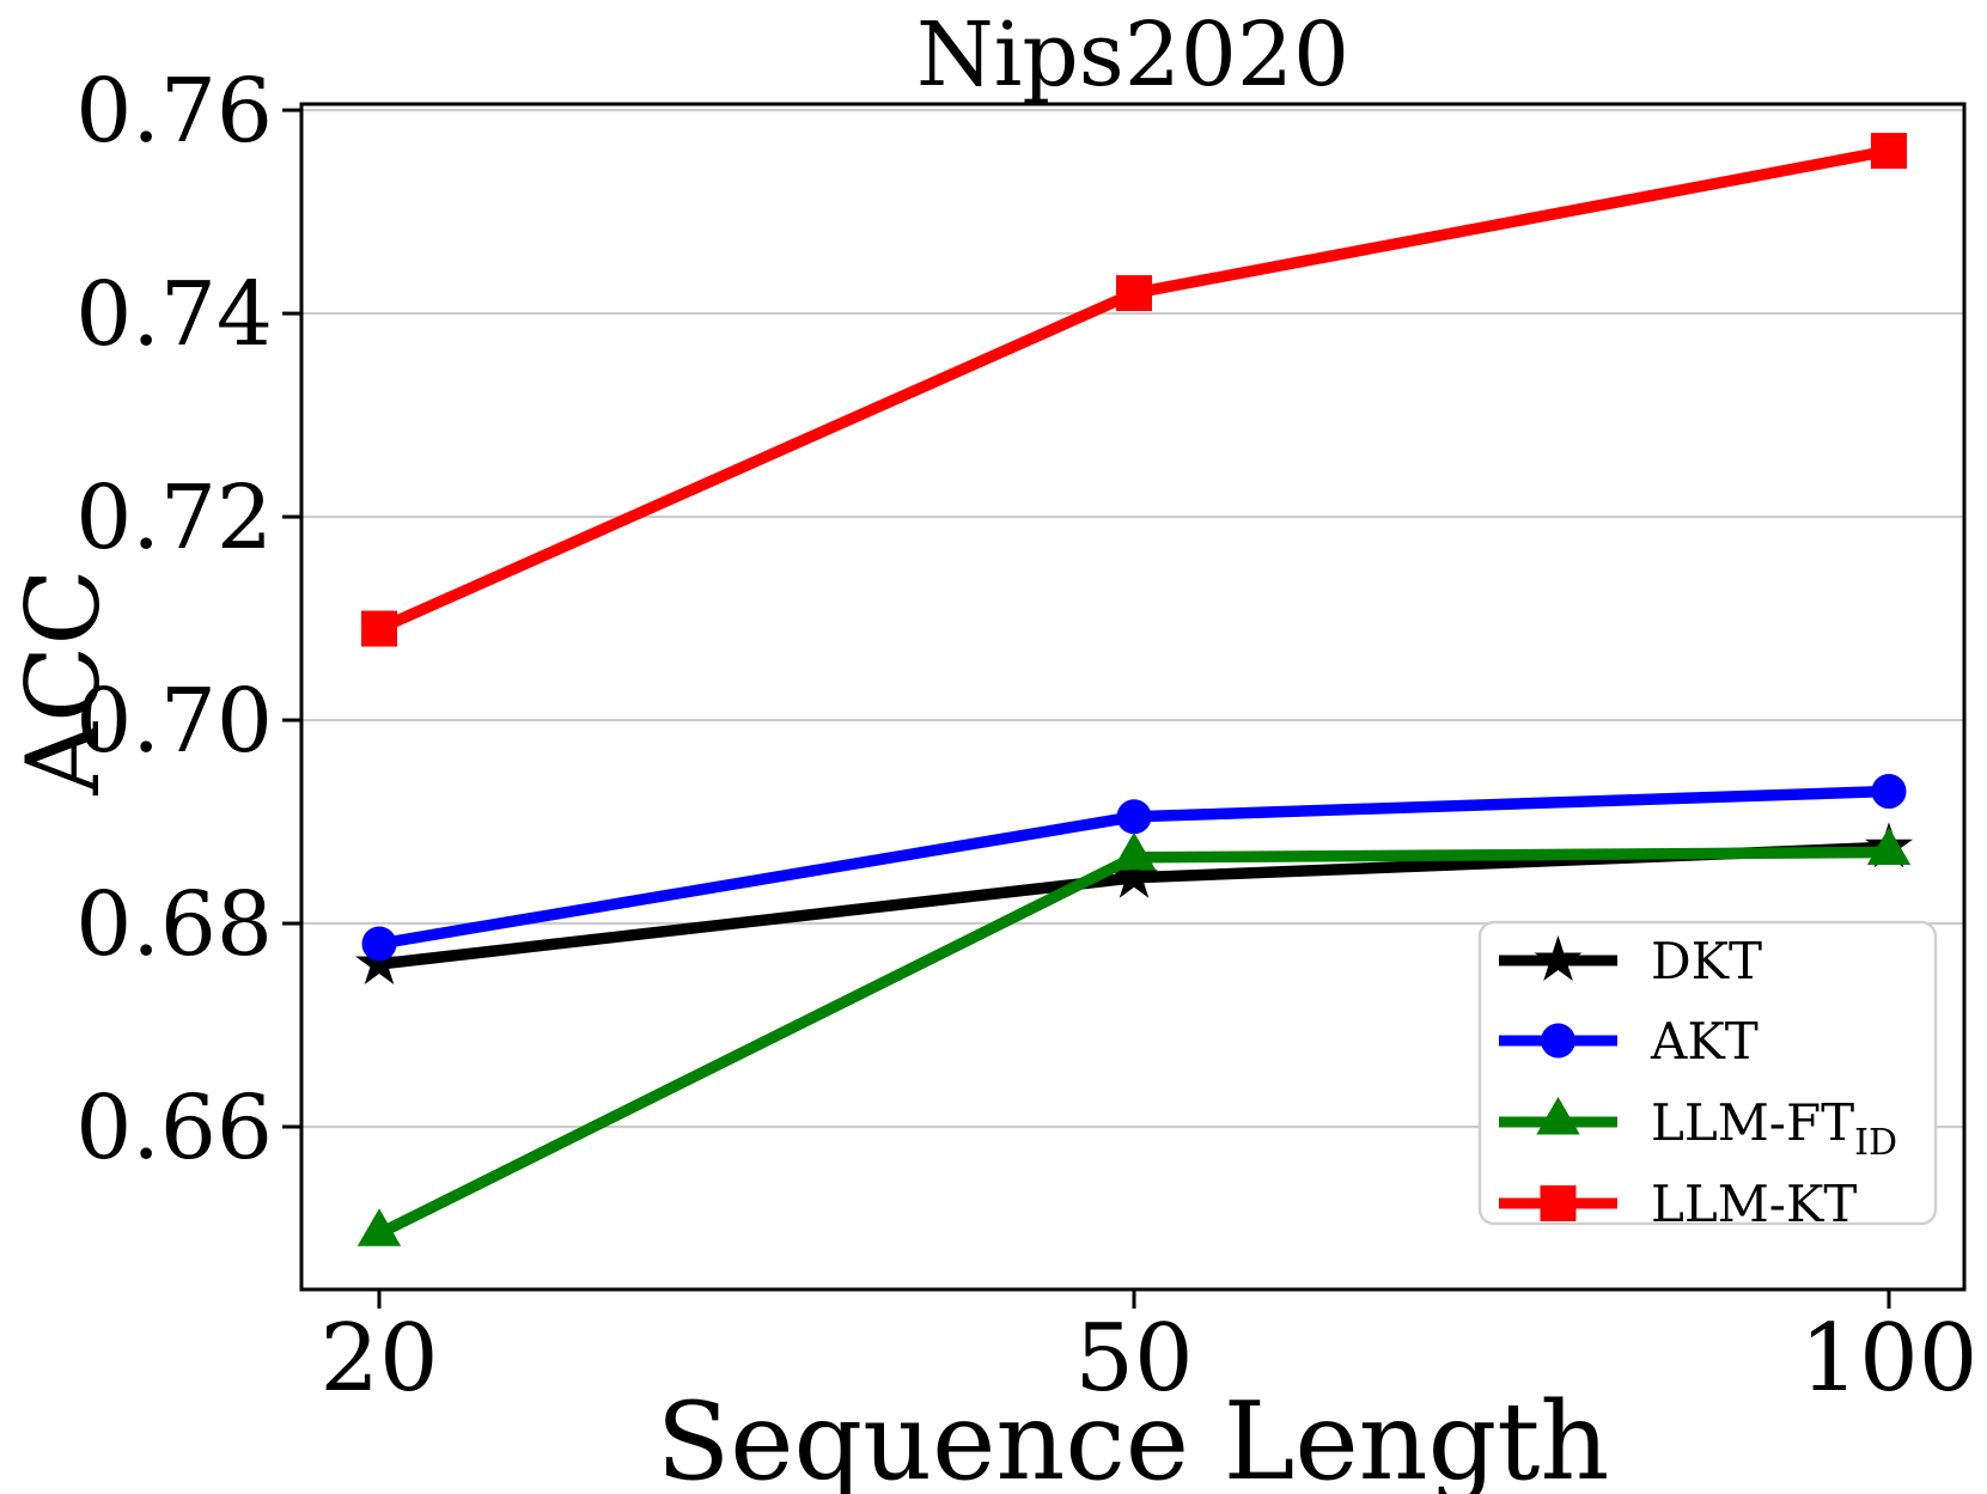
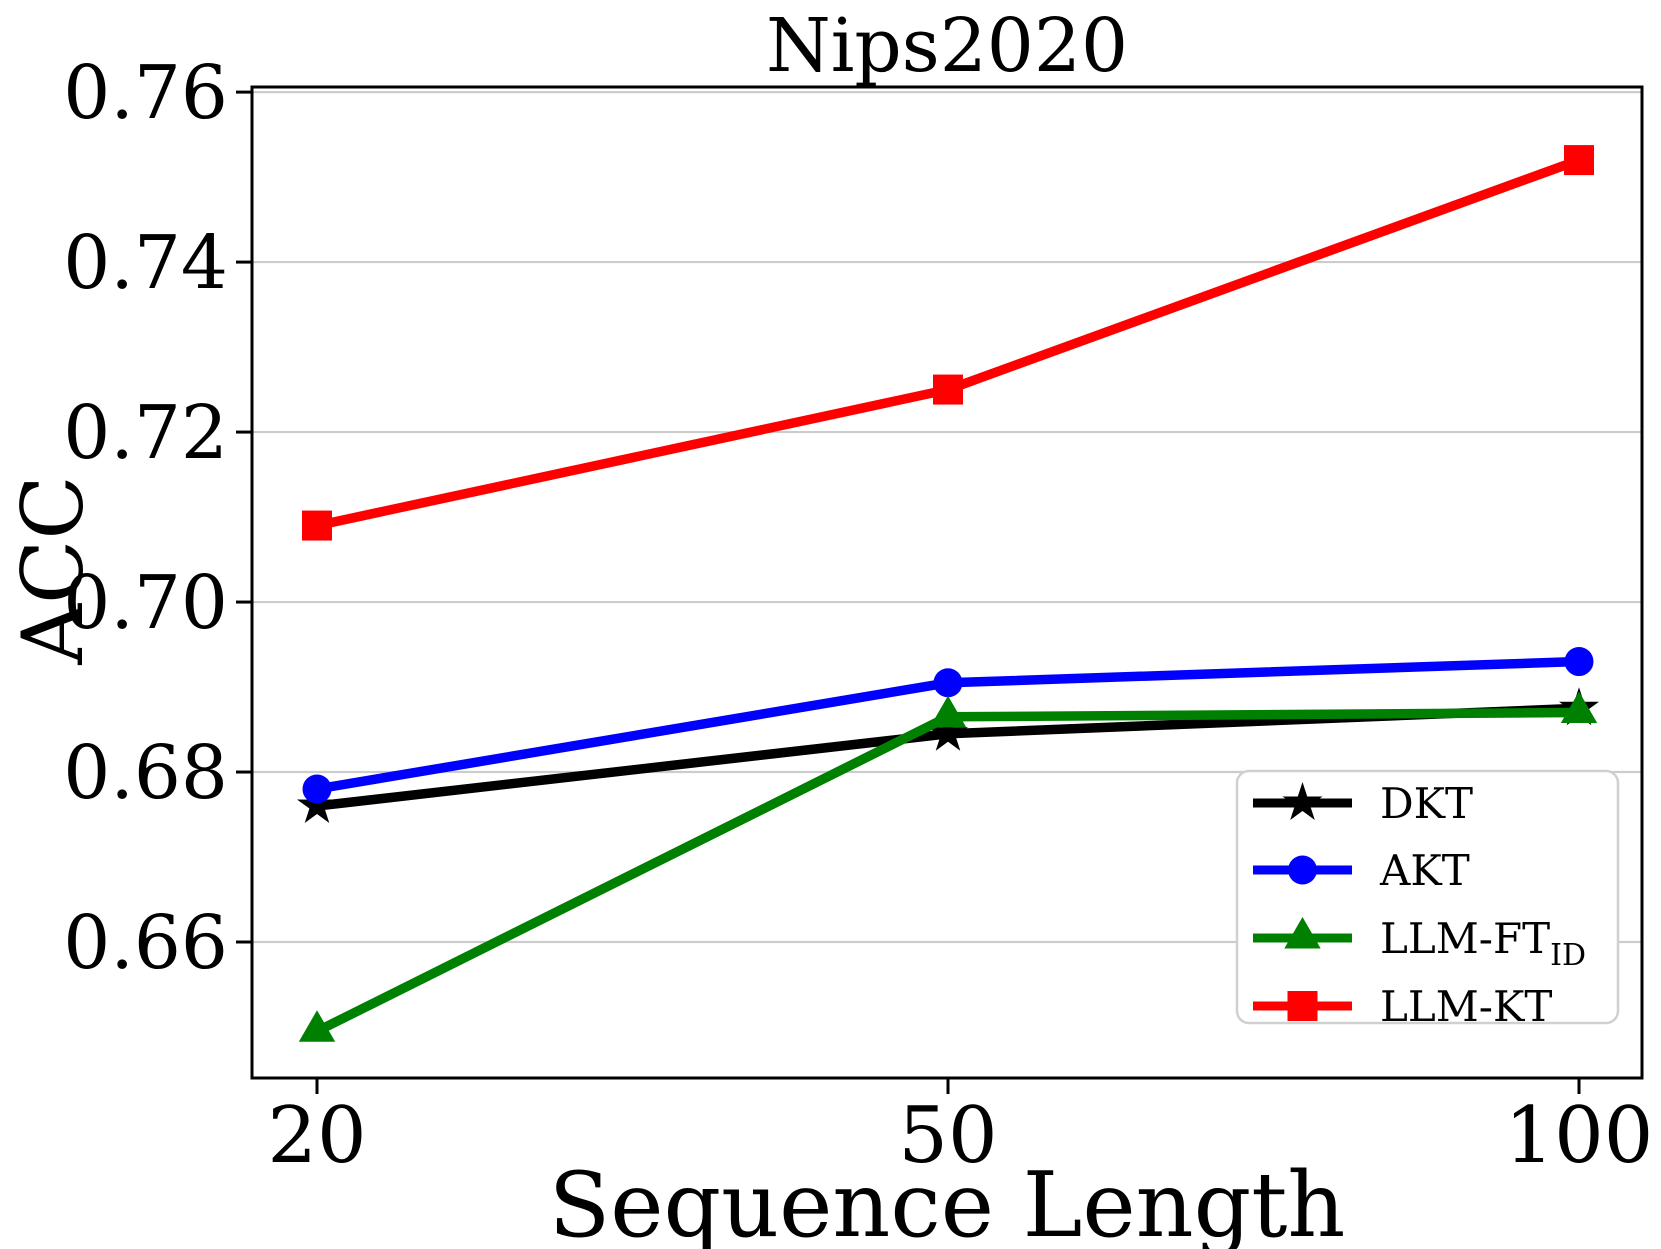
LLM-KT/50: 0.742 -> 0.725
LLM-KT/100: 0.756 -> 0.752
